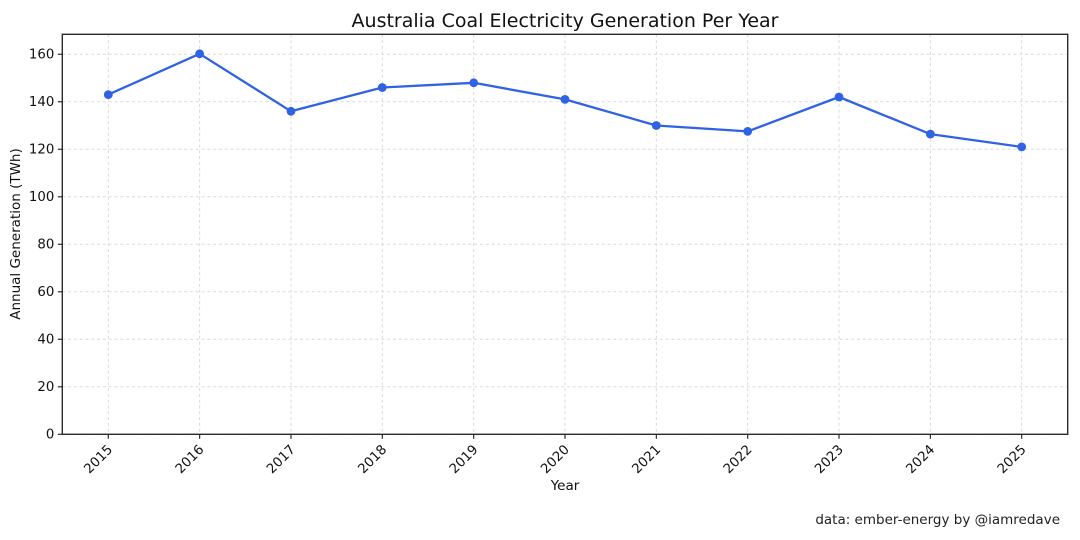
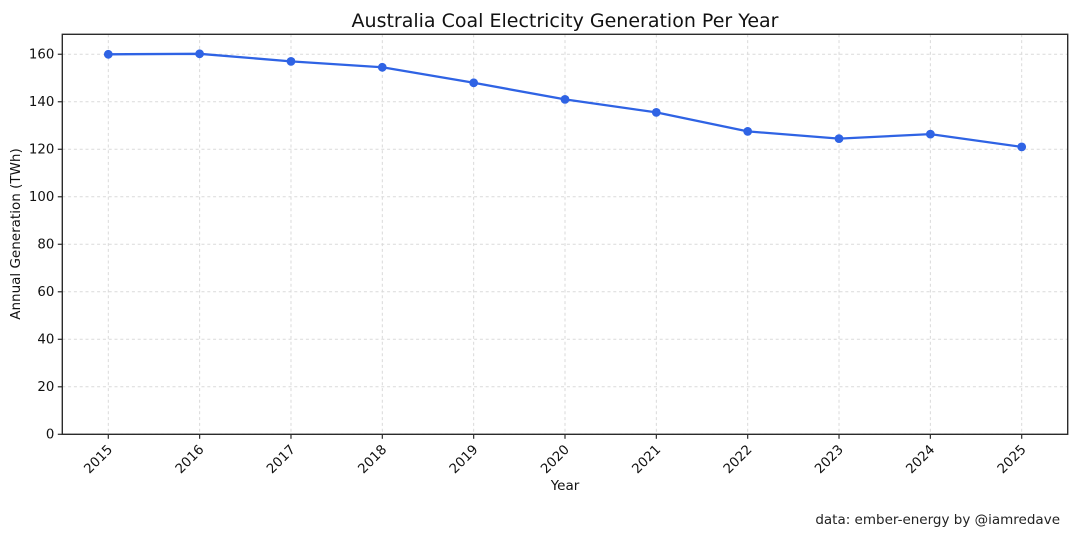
2015: 143 -> 160
2017: 136 -> 157
2018: 146 -> 154
2021: 130 -> 136
2023: 142 -> 124
